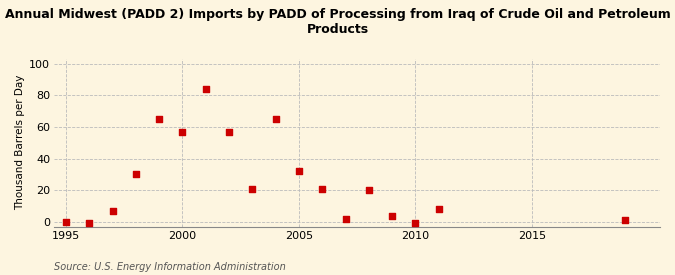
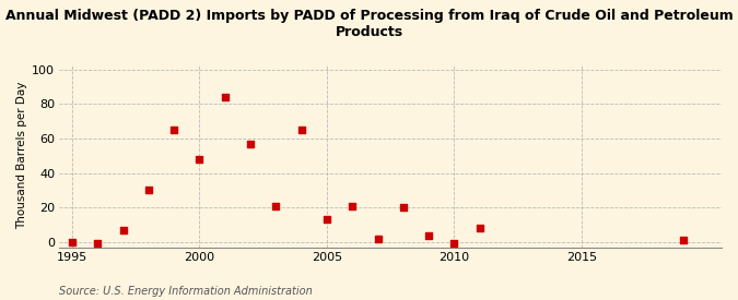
2000: 57 -> 48
2005: 32 -> 13
